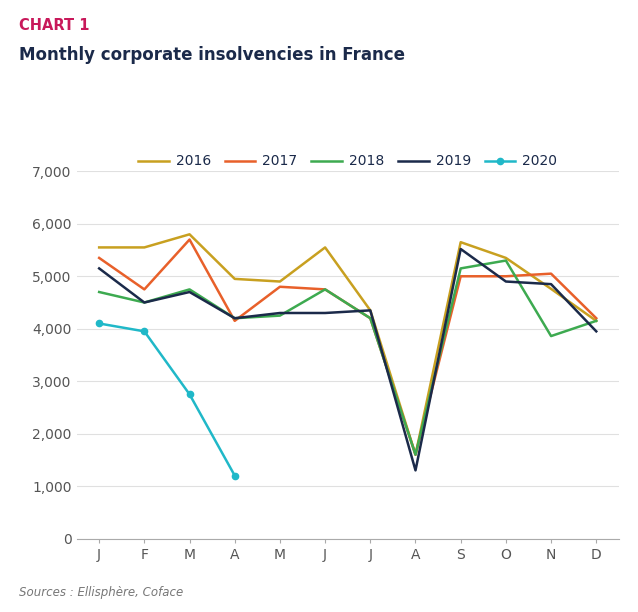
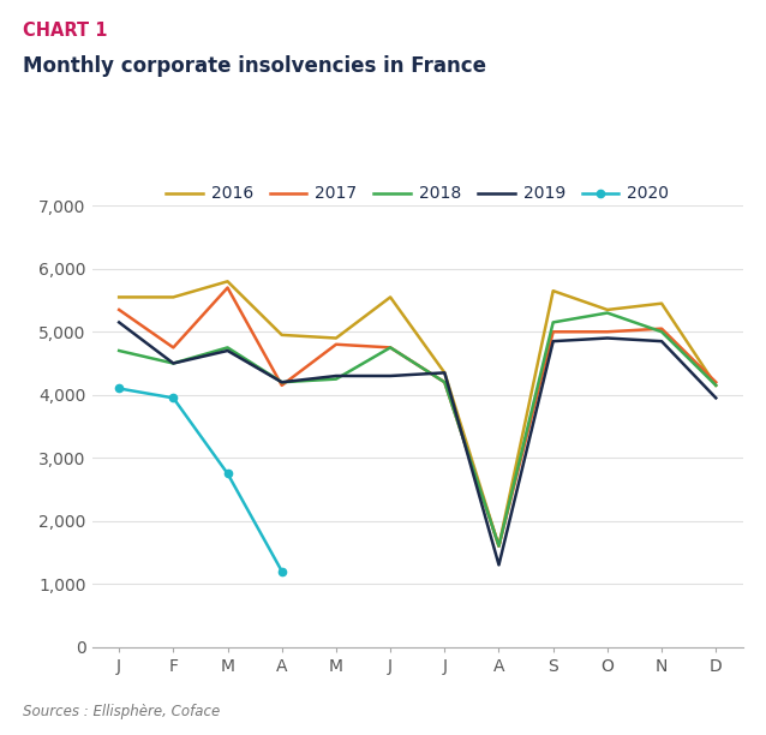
2019/S: 5,520 -> 4,850
2016/N: 4,760 -> 5,450
2018/N: 3,860 -> 5,000
